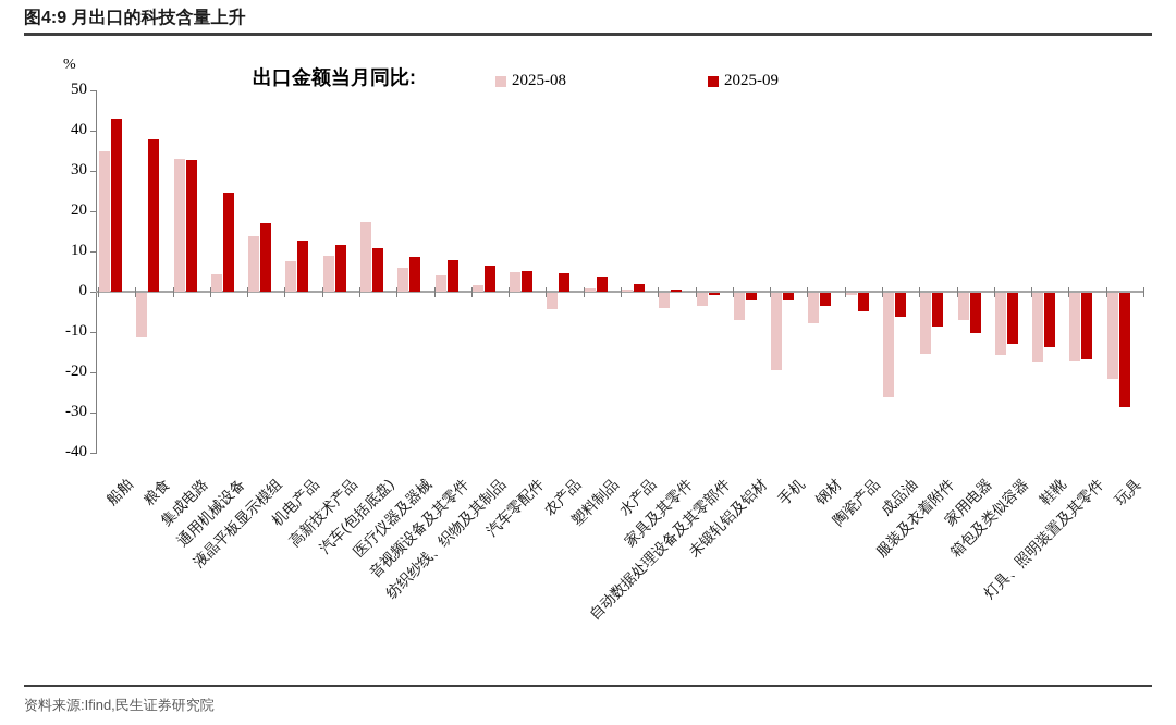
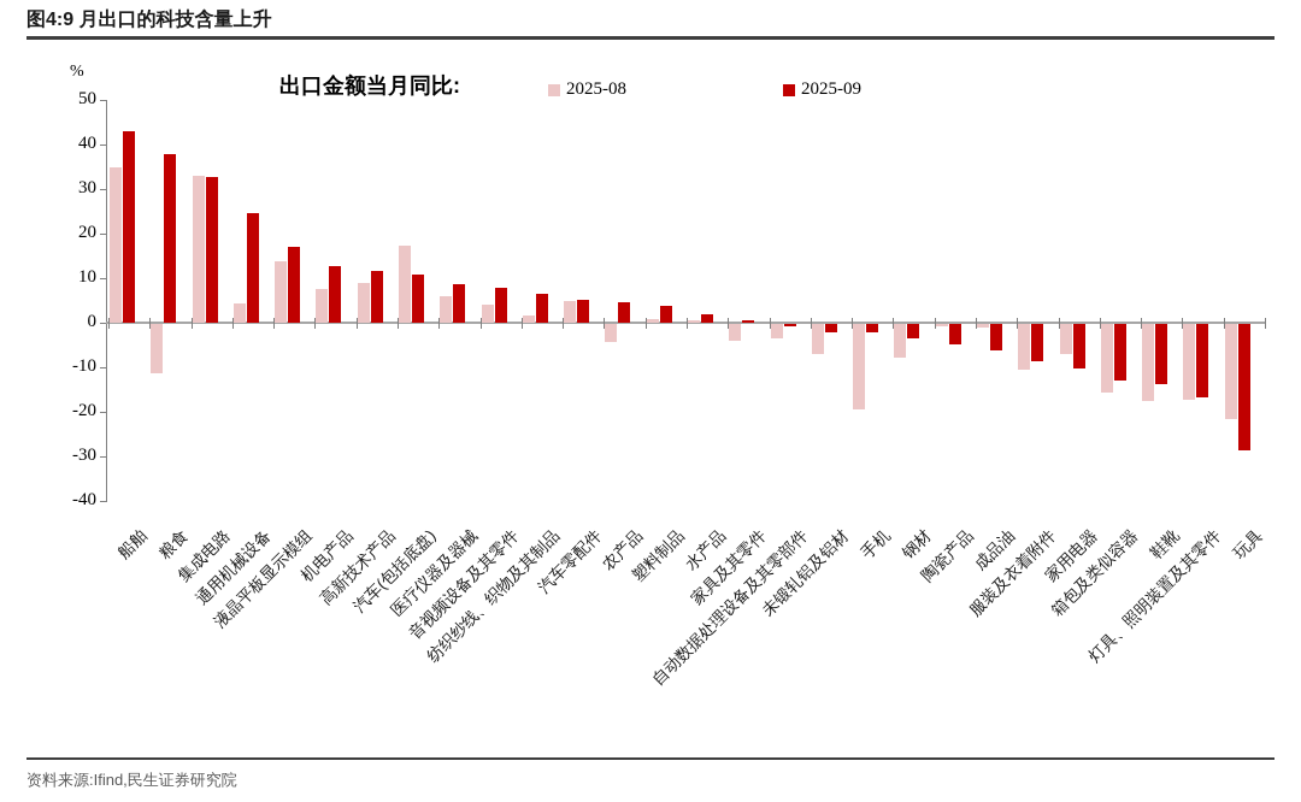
2025-08/成品油: -26 -> -1
2025-08/服装及衣着附件: -15 -> -10
